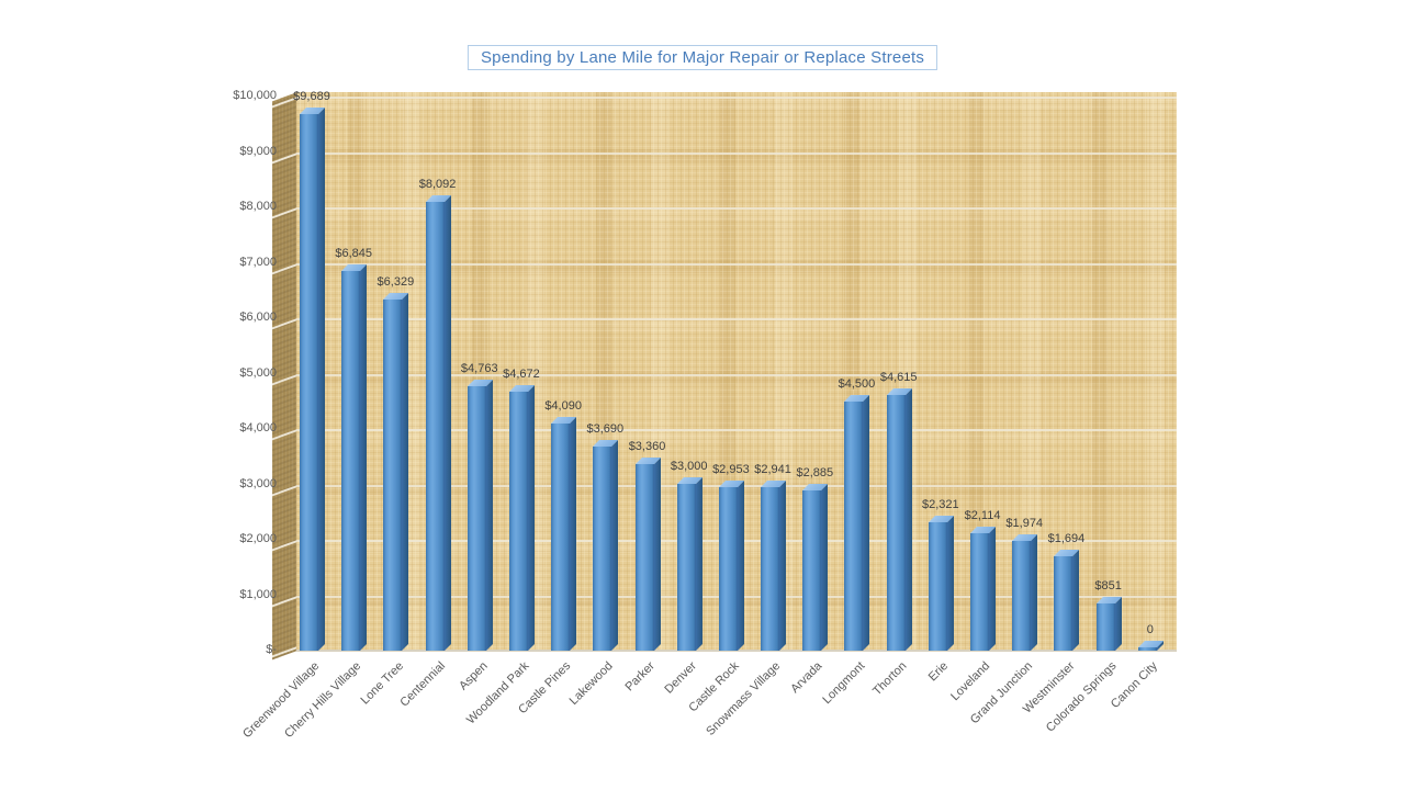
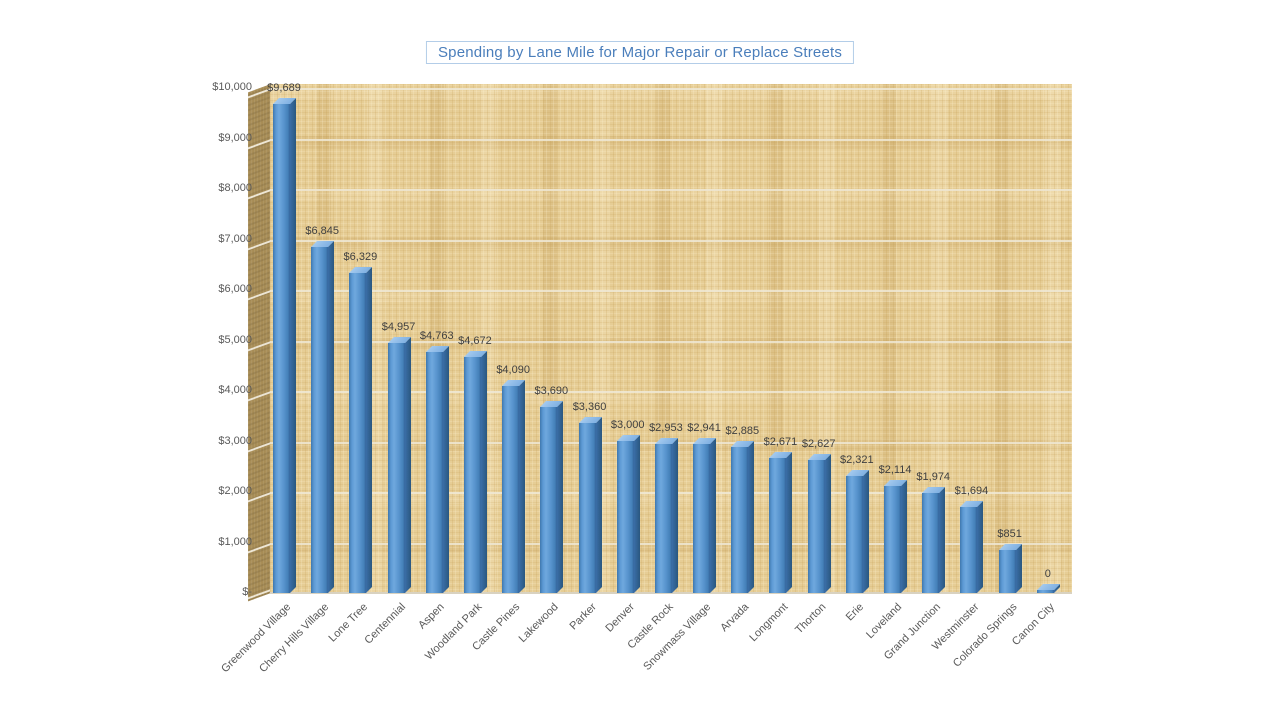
Centennial: $8,092 -> $4,957
Longmont: $4,500 -> $2,671
Thorton: $4,615 -> $2,627
